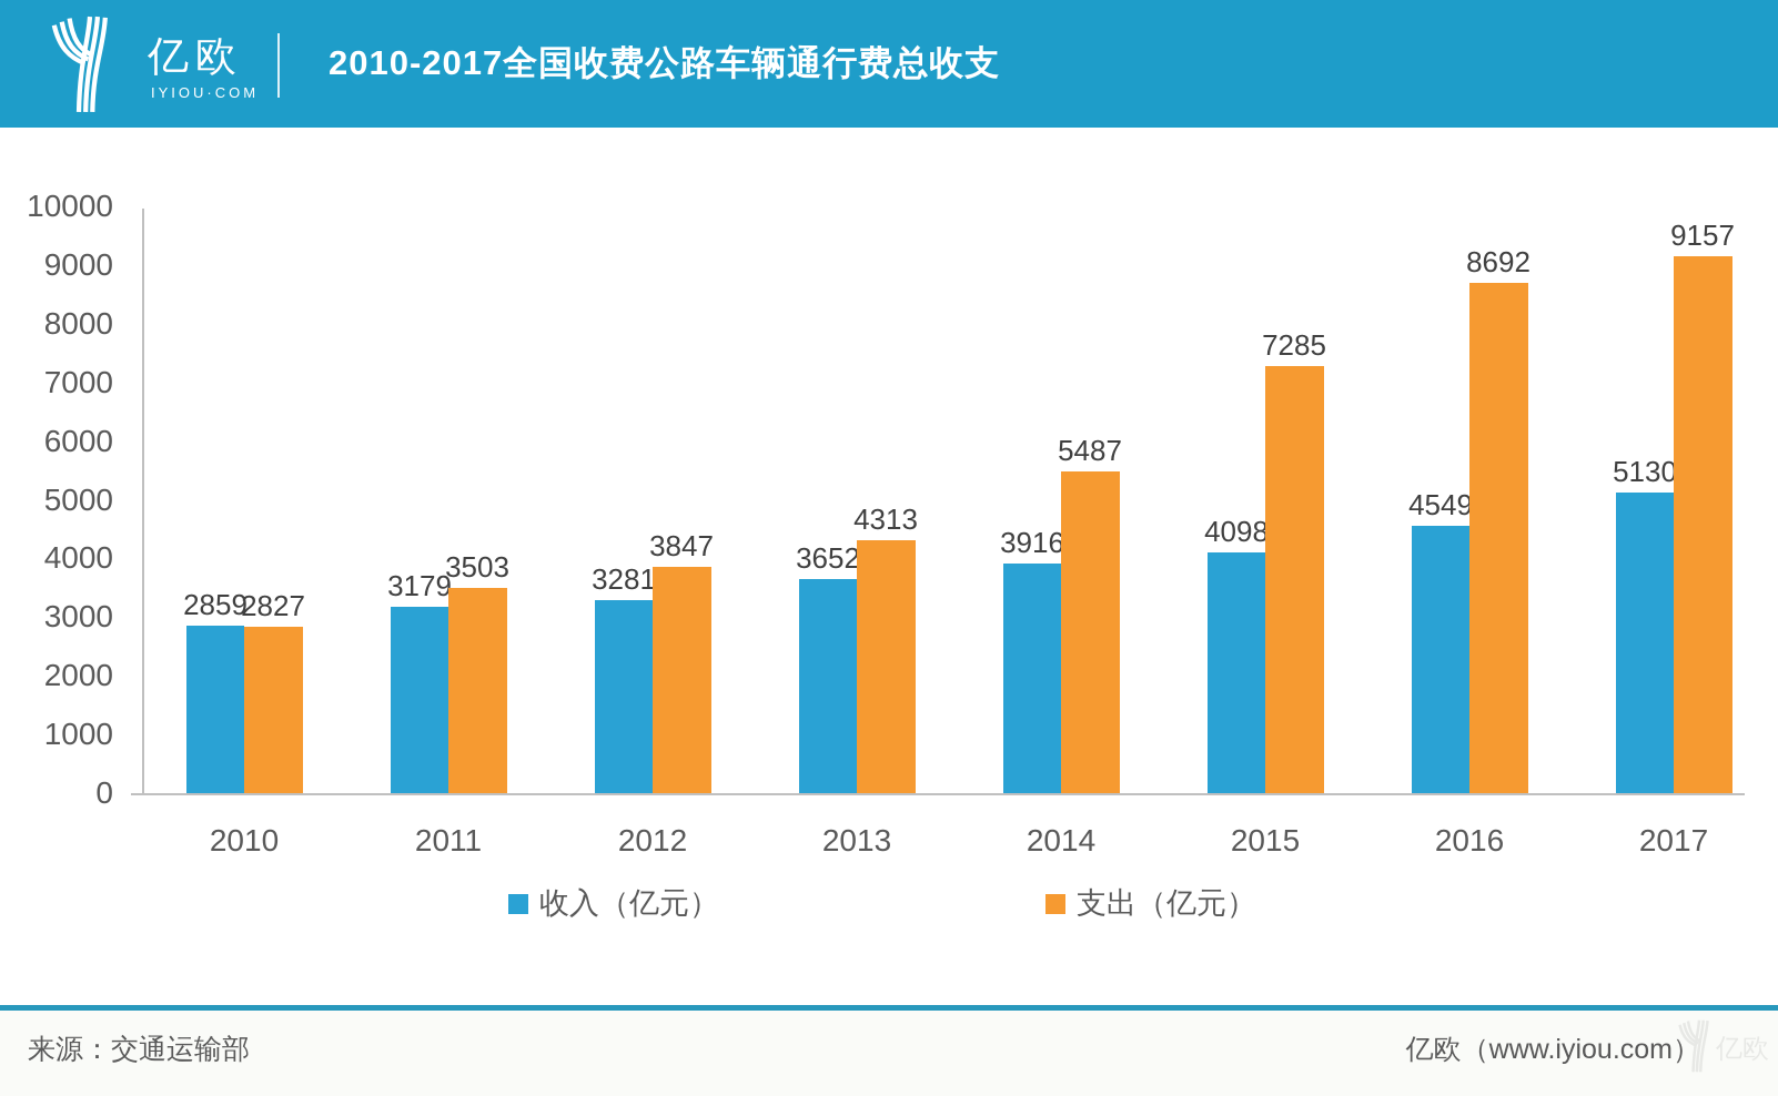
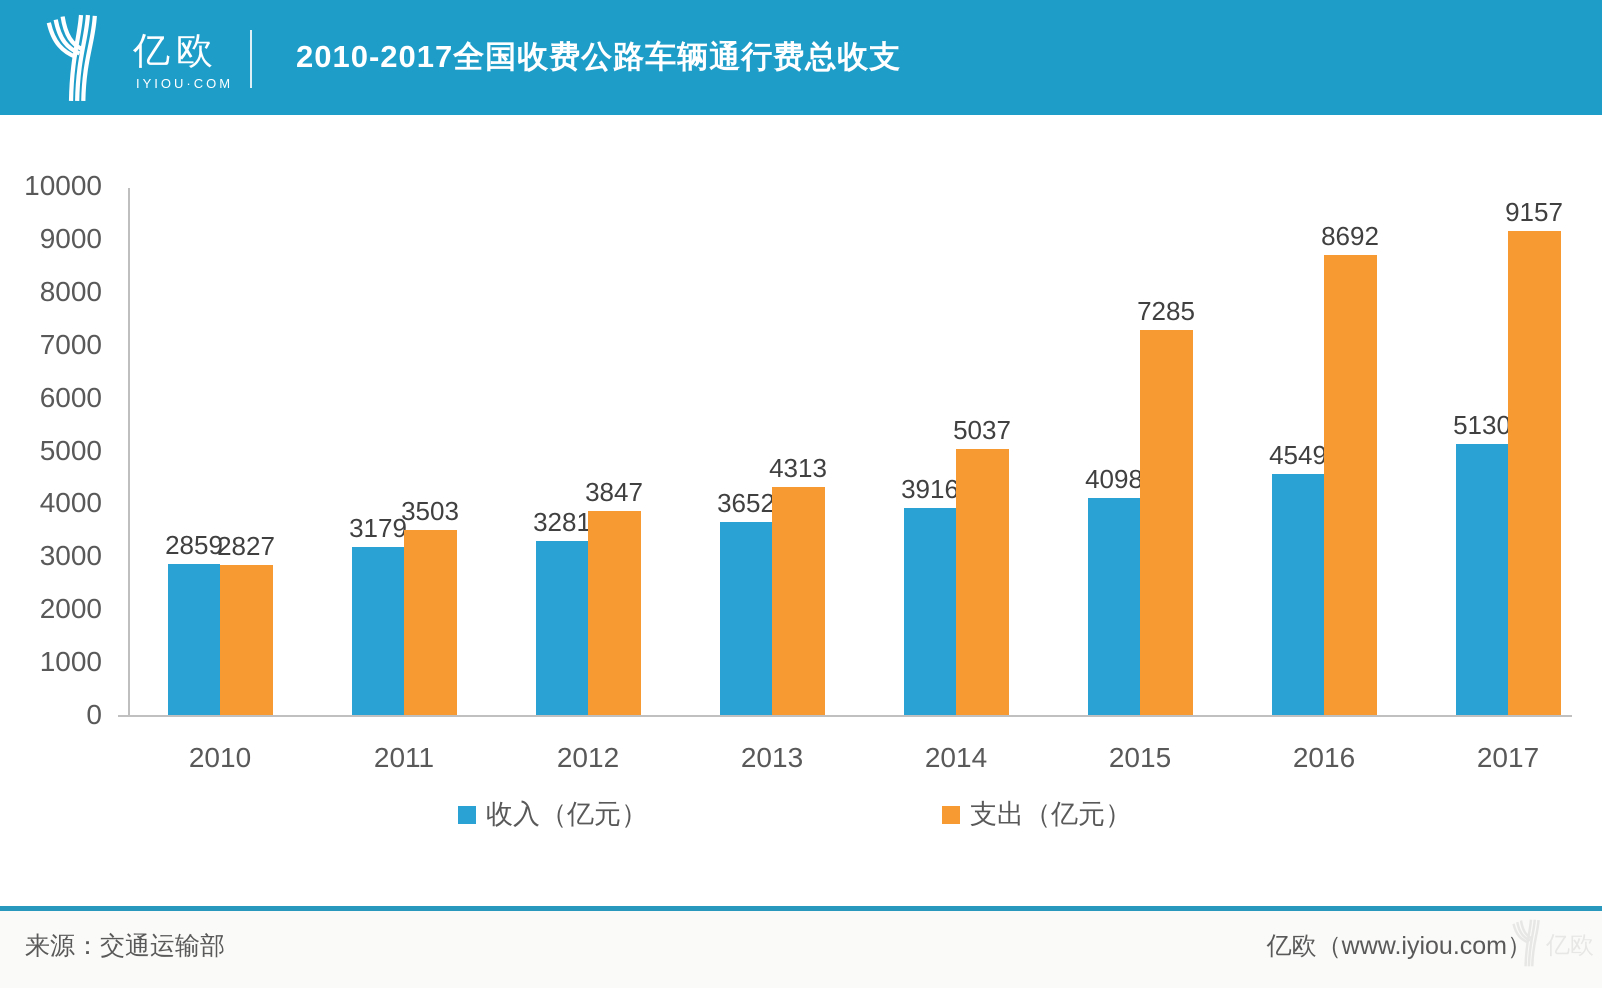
支出（亿元）/2014: 5487 -> 5037
